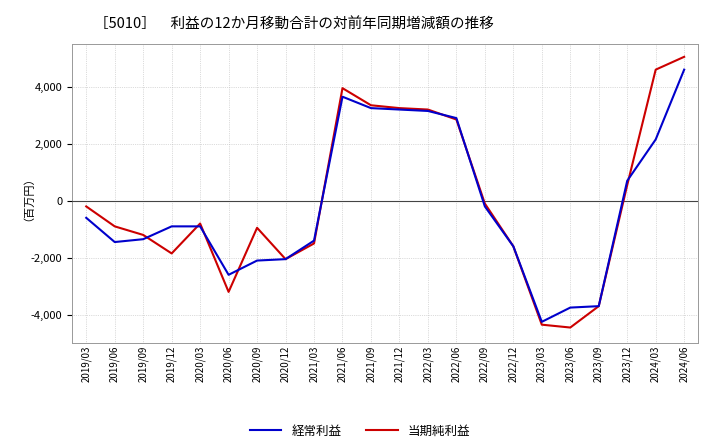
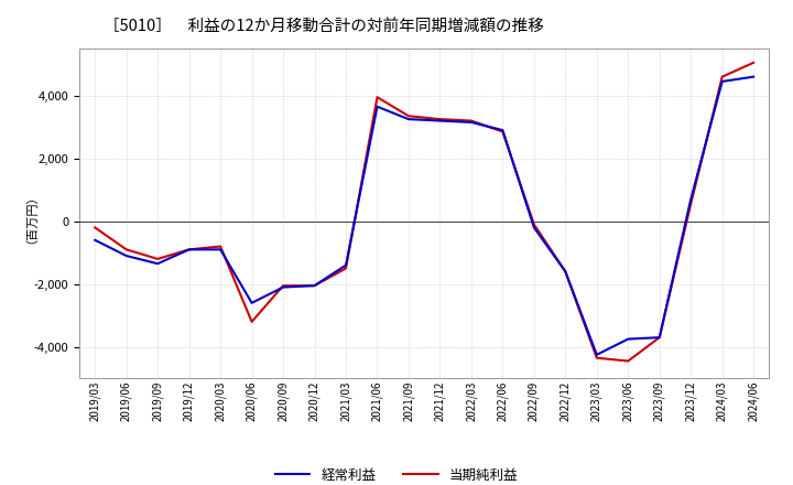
経常利益/2019/06: -1,450 -> -1,100
当期純利益/2019/12: -1,850 -> -900
当期純利益/2020/09: -950 -> -2,050
経常利益/2024/03: 2,150 -> 4,450
